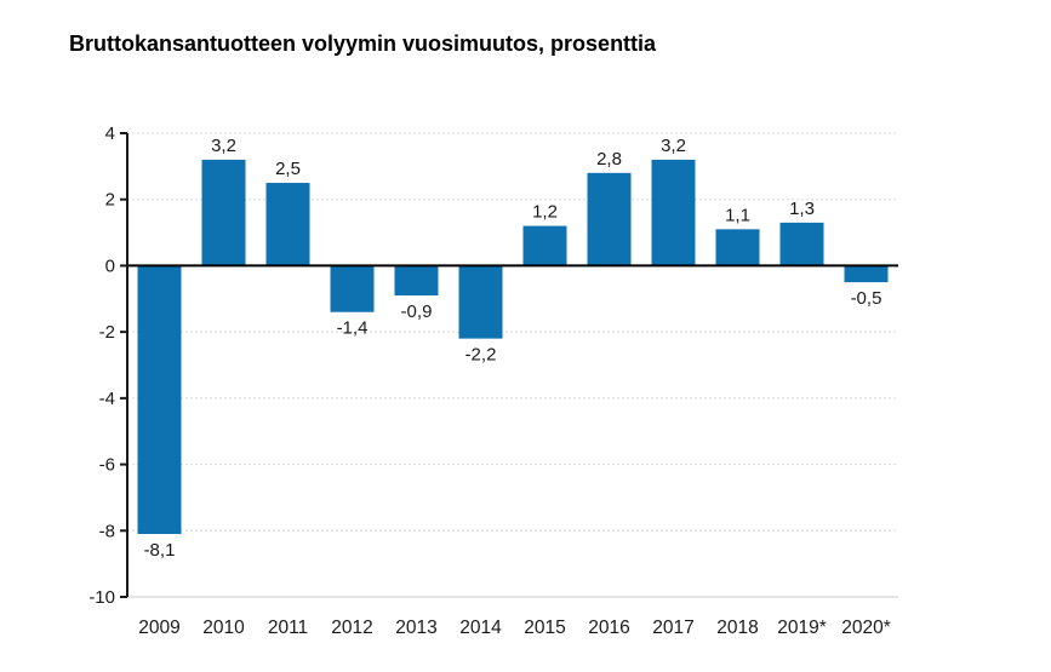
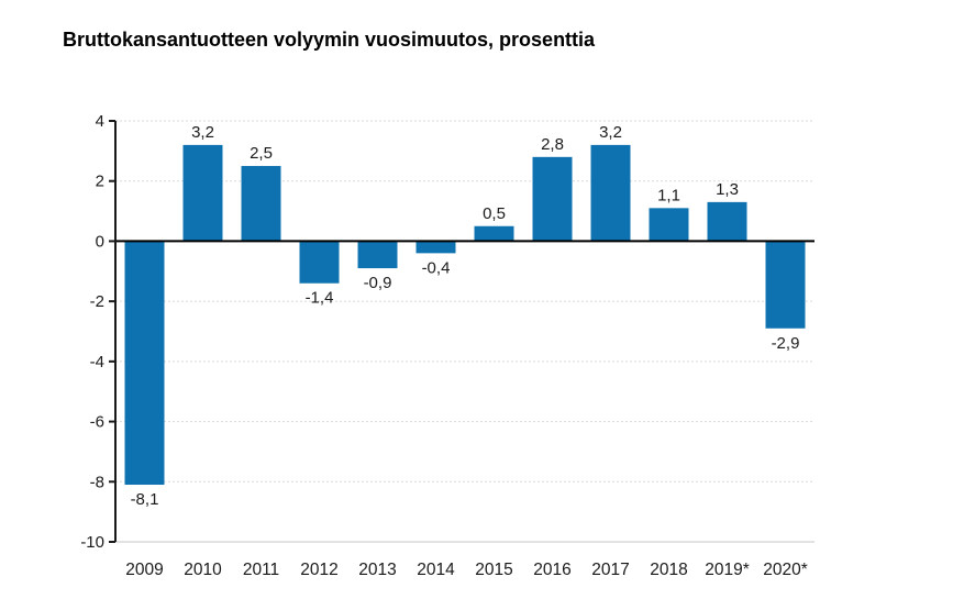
2014: -2,2 -> -0,4
2015: 1,2 -> 0,5
2020*: -0,5 -> -2,9
